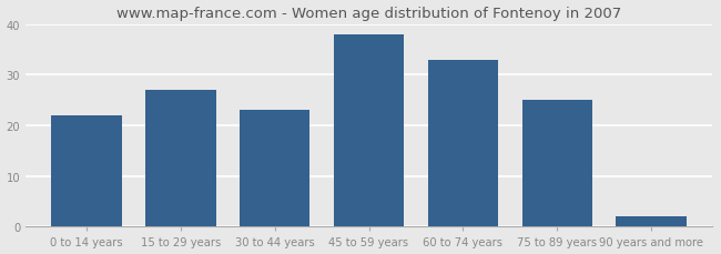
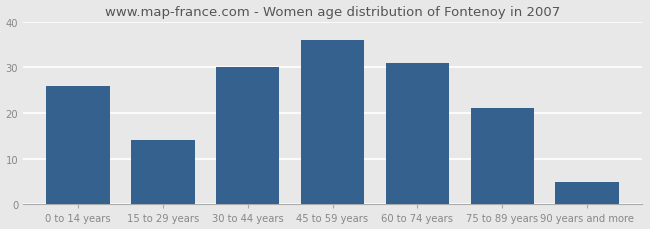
0 to 14 years: 22 -> 26
15 to 29 years: 27 -> 14
30 to 44 years: 23 -> 30
45 to 59 years: 38 -> 36
60 to 74 years: 33 -> 31
75 to 89 years: 25 -> 21
90 years and more: 2 -> 5
